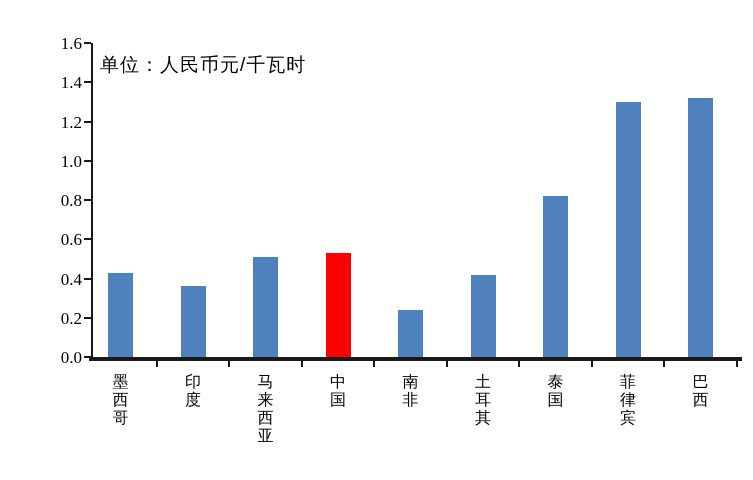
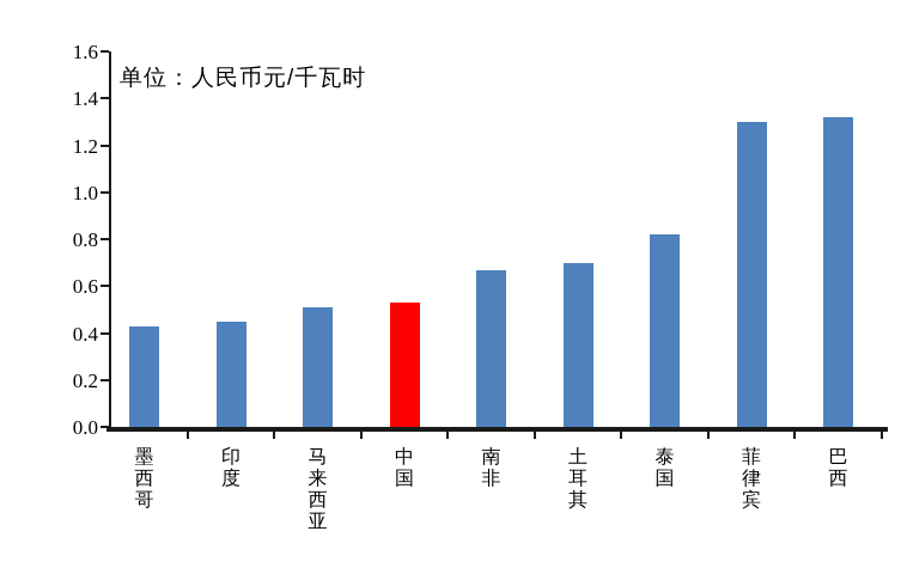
印度: 0.36 -> 0.45
南非: 0.24 -> 0.67
土耳其: 0.42 -> 0.70
